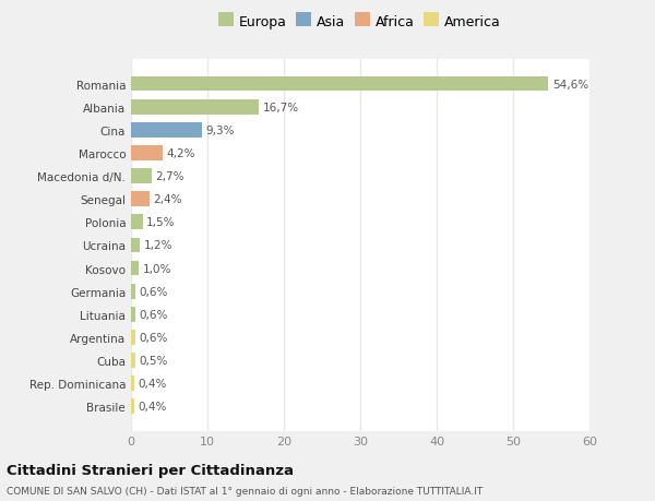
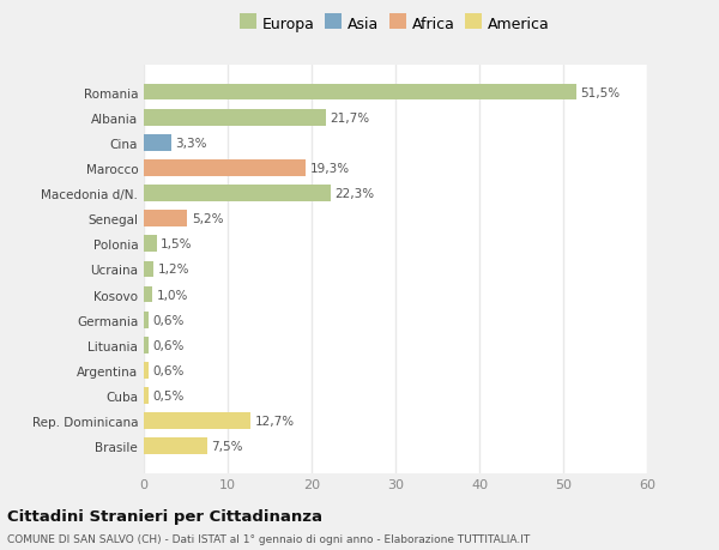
Romania: 54,6% -> 51,5%
Albania: 16,7% -> 21,7%
Cina: 9,3% -> 3,3%
Marocco: 4,2% -> 19,3%
Macedonia d/N.: 2,7% -> 22,3%
Senegal: 2,4% -> 5,2%
Rep. Dominicana: 0,4% -> 12,7%
Brasile: 0,4% -> 7,5%
